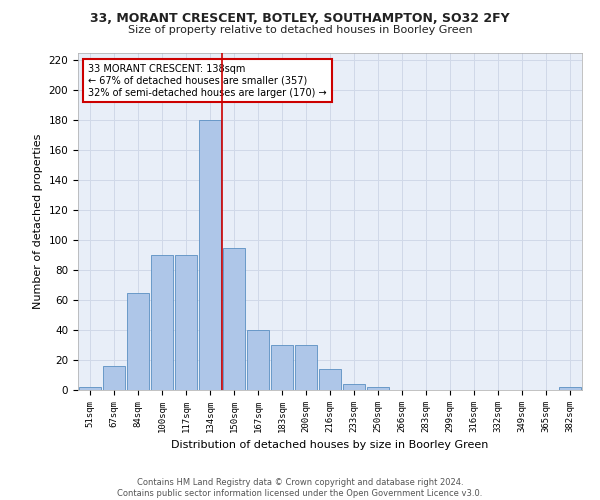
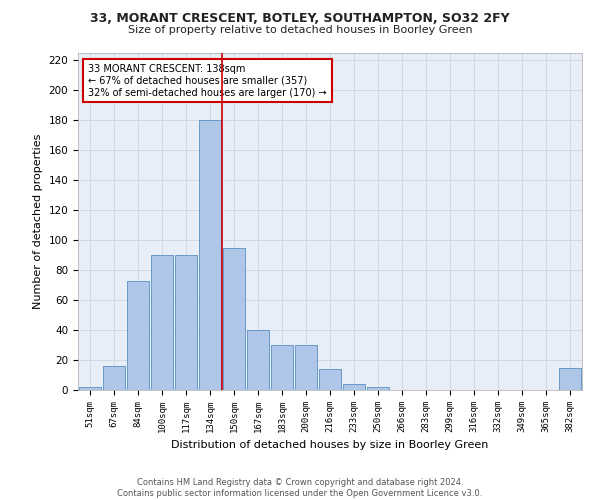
84sqm: 65 -> 73
382sqm: 2 -> 15
